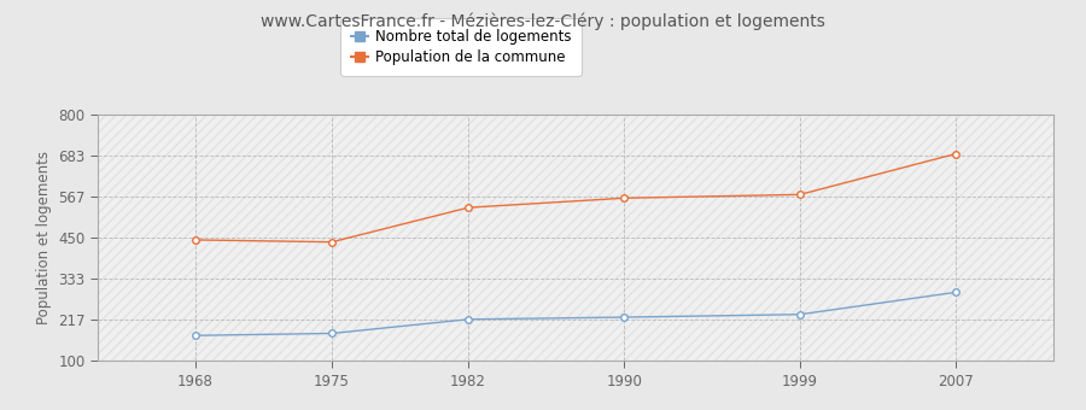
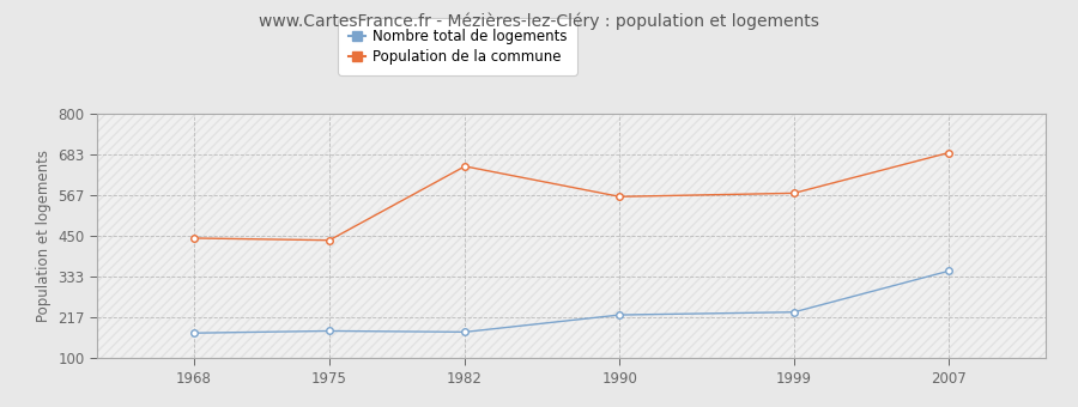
Nombre total de logements/1982: 218 -> 175
Population de la commune/1982: 536 -> 650
Nombre total de logements/2007: 295 -> 350
